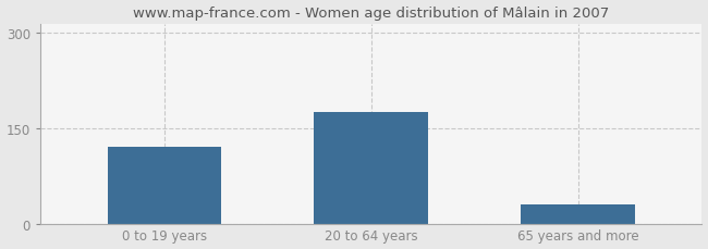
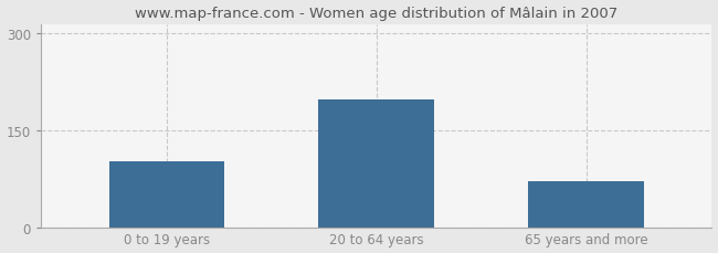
0 to 19 years: 120 -> 102
20 to 64 years: 175 -> 198
65 years and more: 30 -> 72
